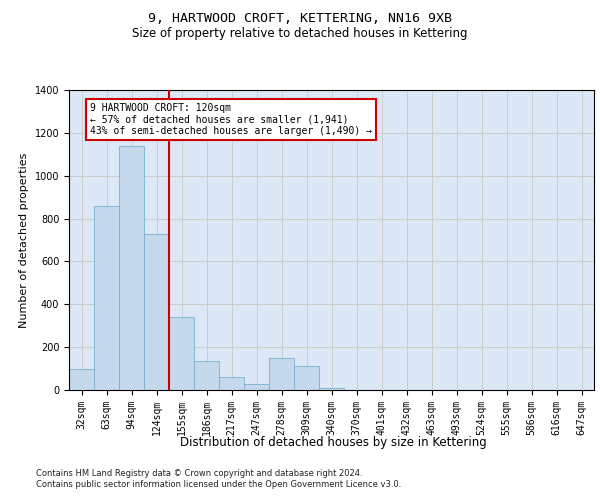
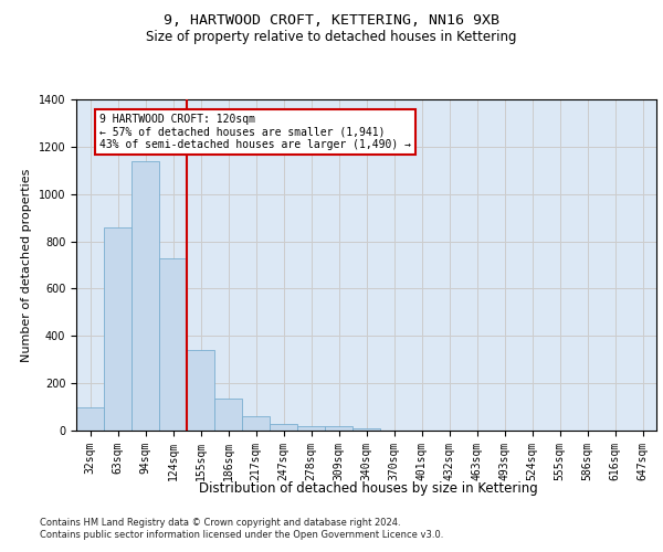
278sqm: 150 -> 20
309sqm: 110 -> 18
